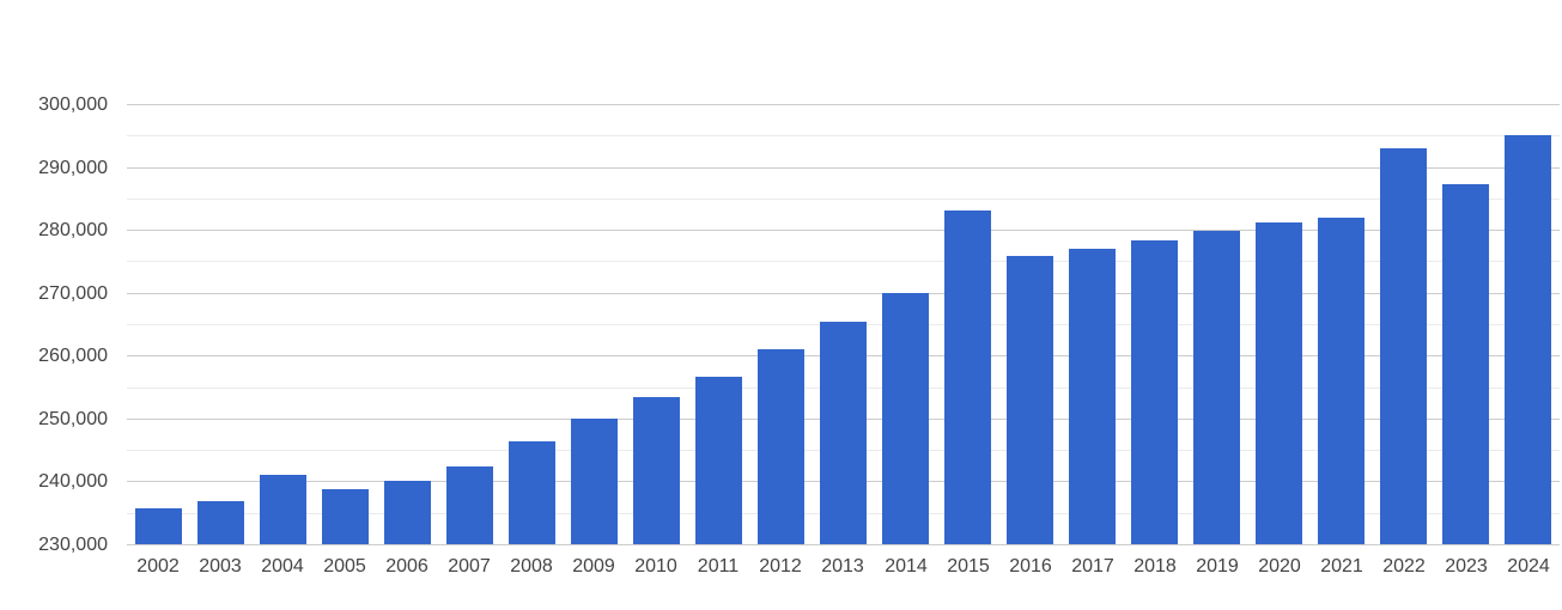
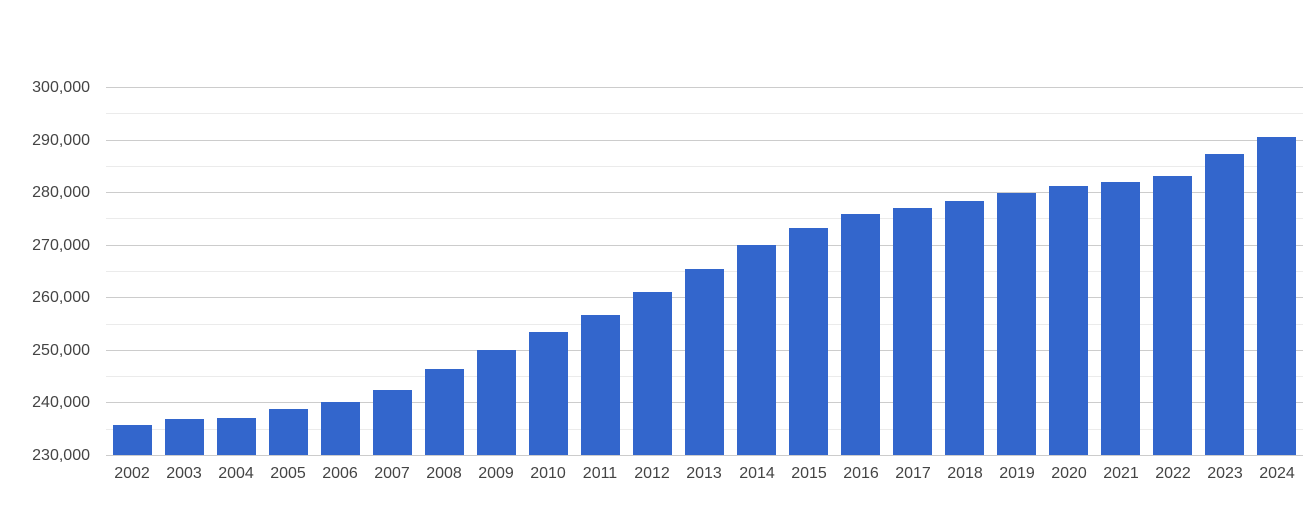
2004: 241000 -> 237000
2015: 283000 -> 273000
2022: 293000 -> 283000
2024: 295000 -> 290000
